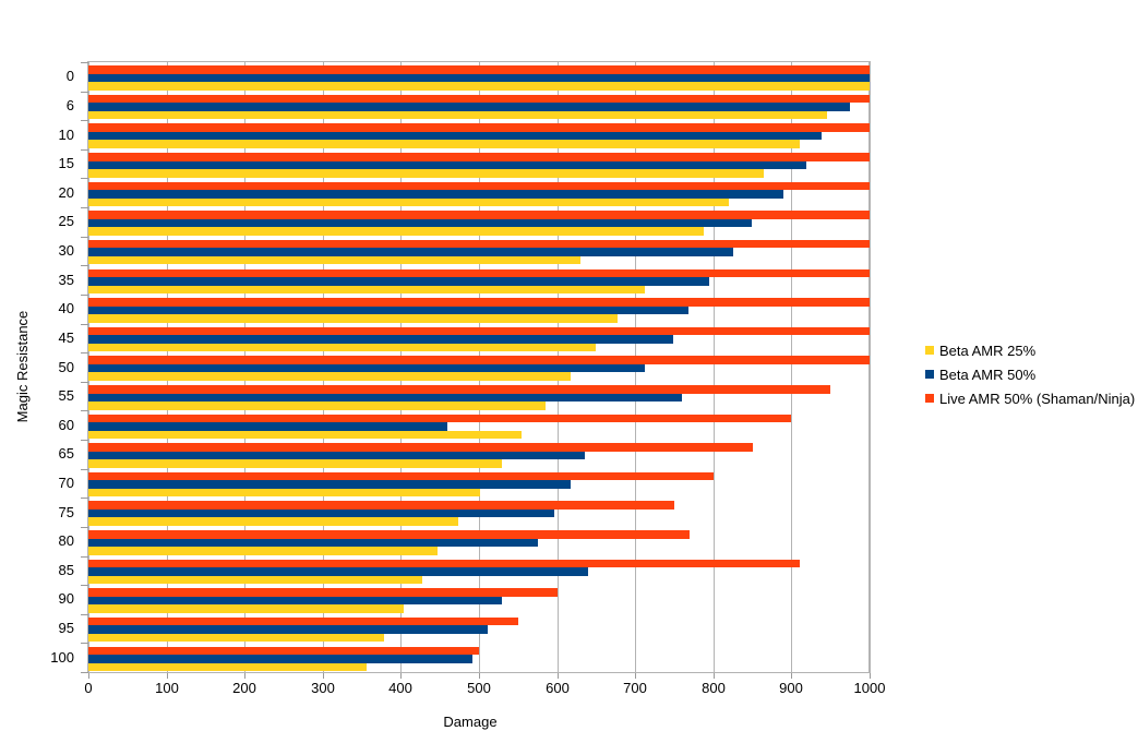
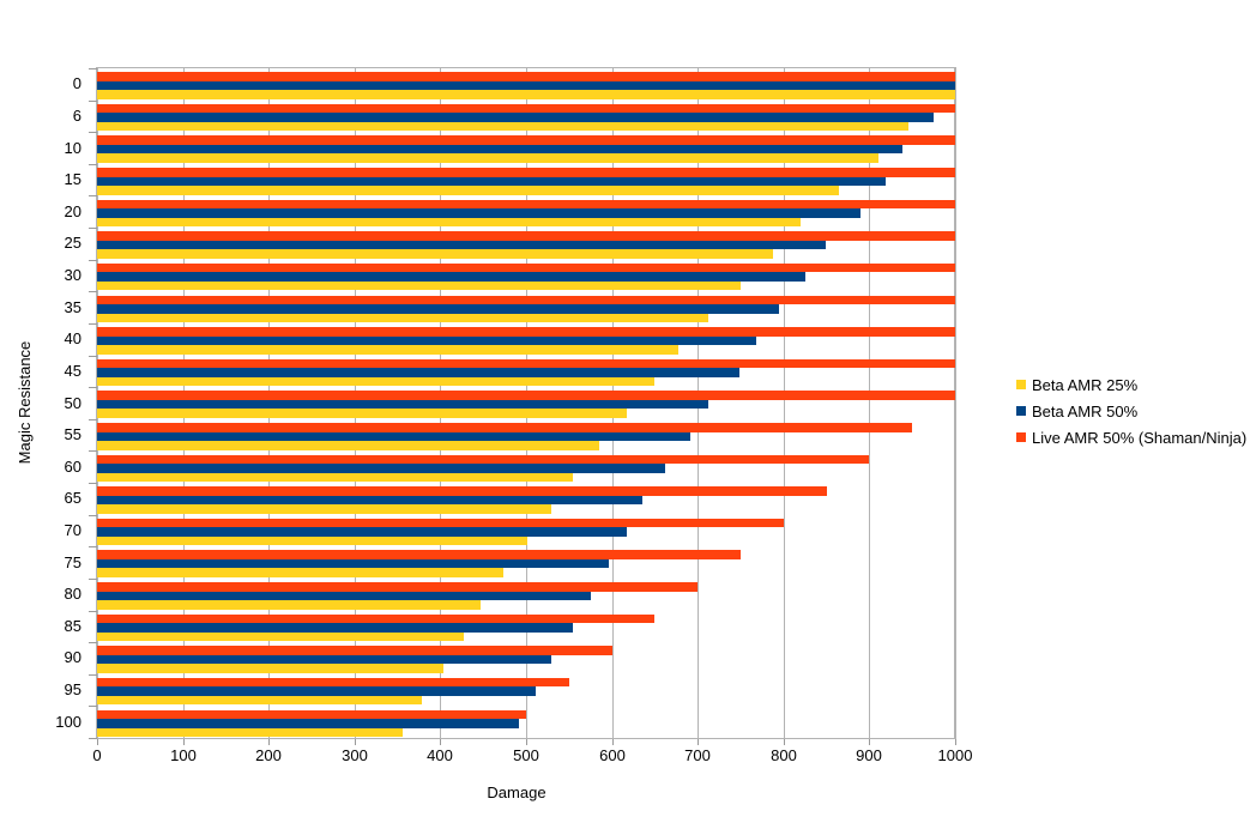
Beta AMR 25%/30: 630 -> 750
Beta AMR 50%/55: 760 -> 690
Beta AMR 50%/60: 460 -> 660
Live AMR 50% (Shaman/Ninja)/80: 770 -> 700
Beta AMR 50%/85: 640 -> 550
Live AMR 50% (Shaman/Ninja)/85: 910 -> 650
